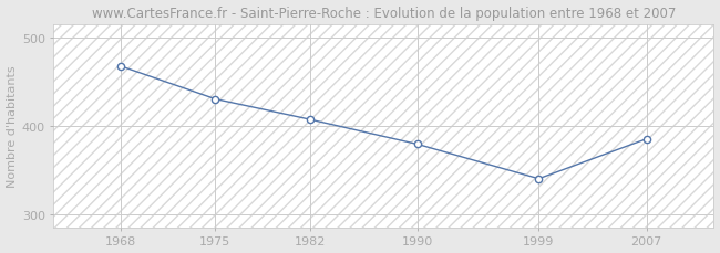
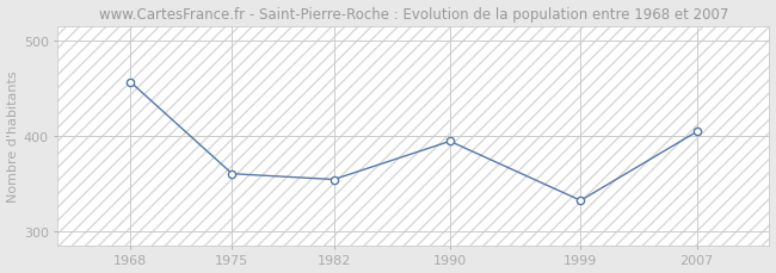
1968: 467 -> 456
1975: 430 -> 360
1982: 407 -> 354
1990: 379 -> 394
1999: 340 -> 332
2007: 385 -> 404
